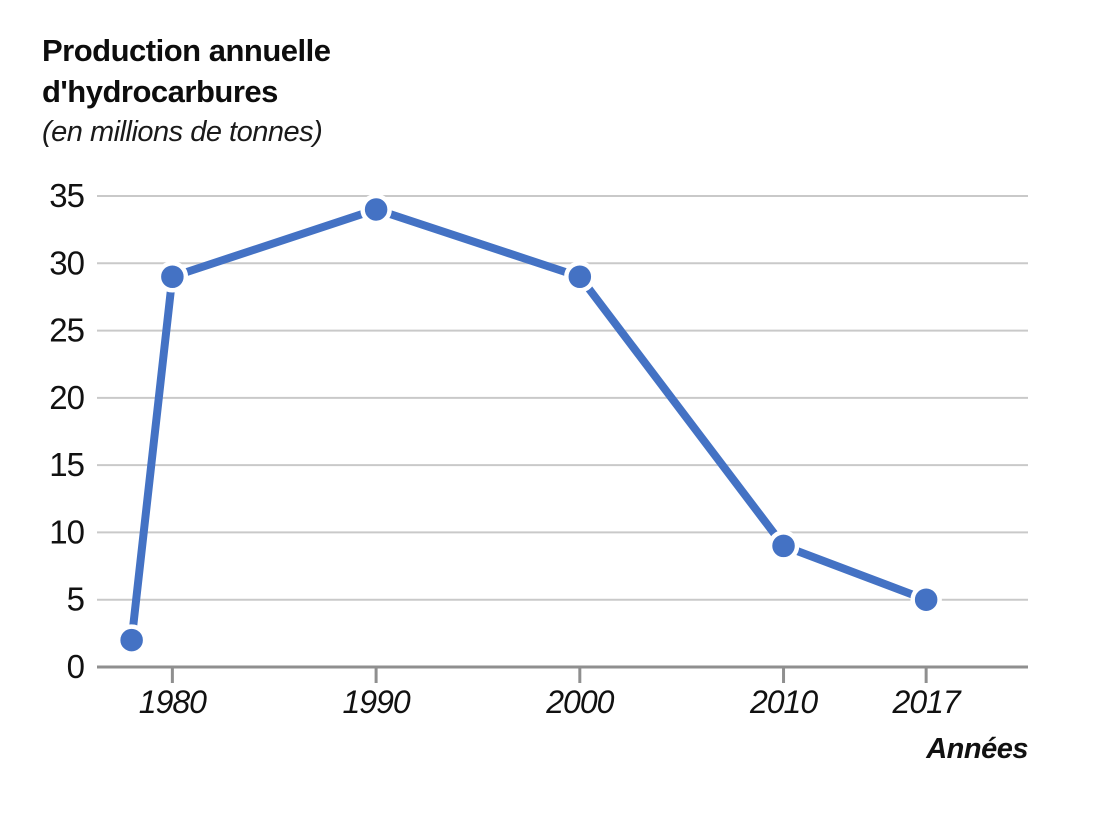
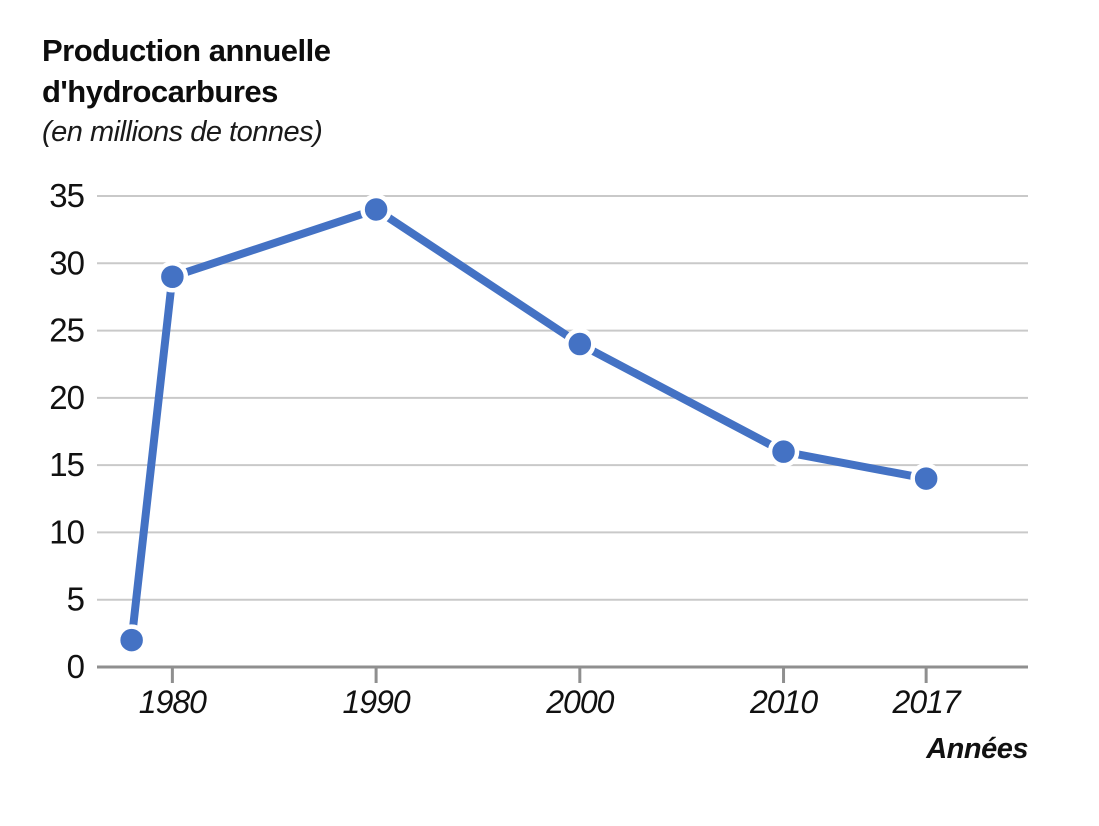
2000: 29 -> 24
2010: 9 -> 16
2017: 5 -> 14
